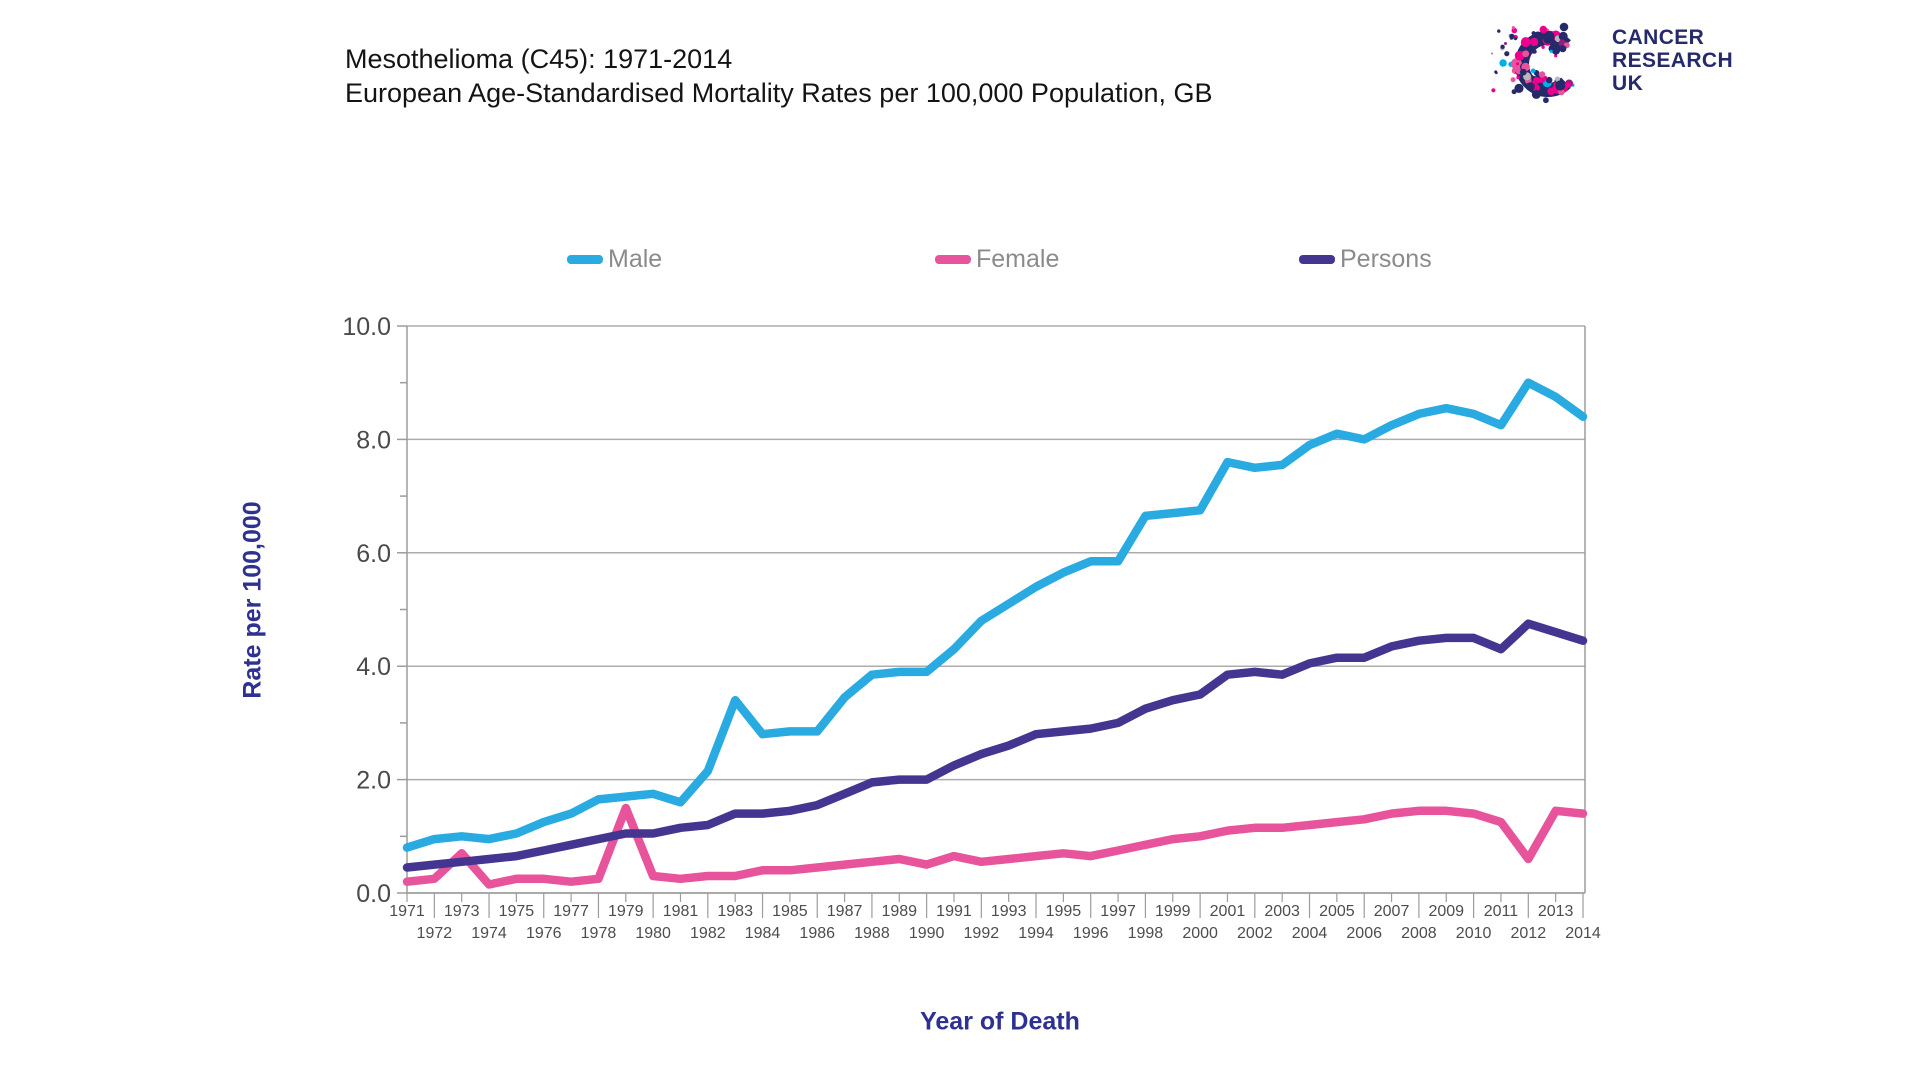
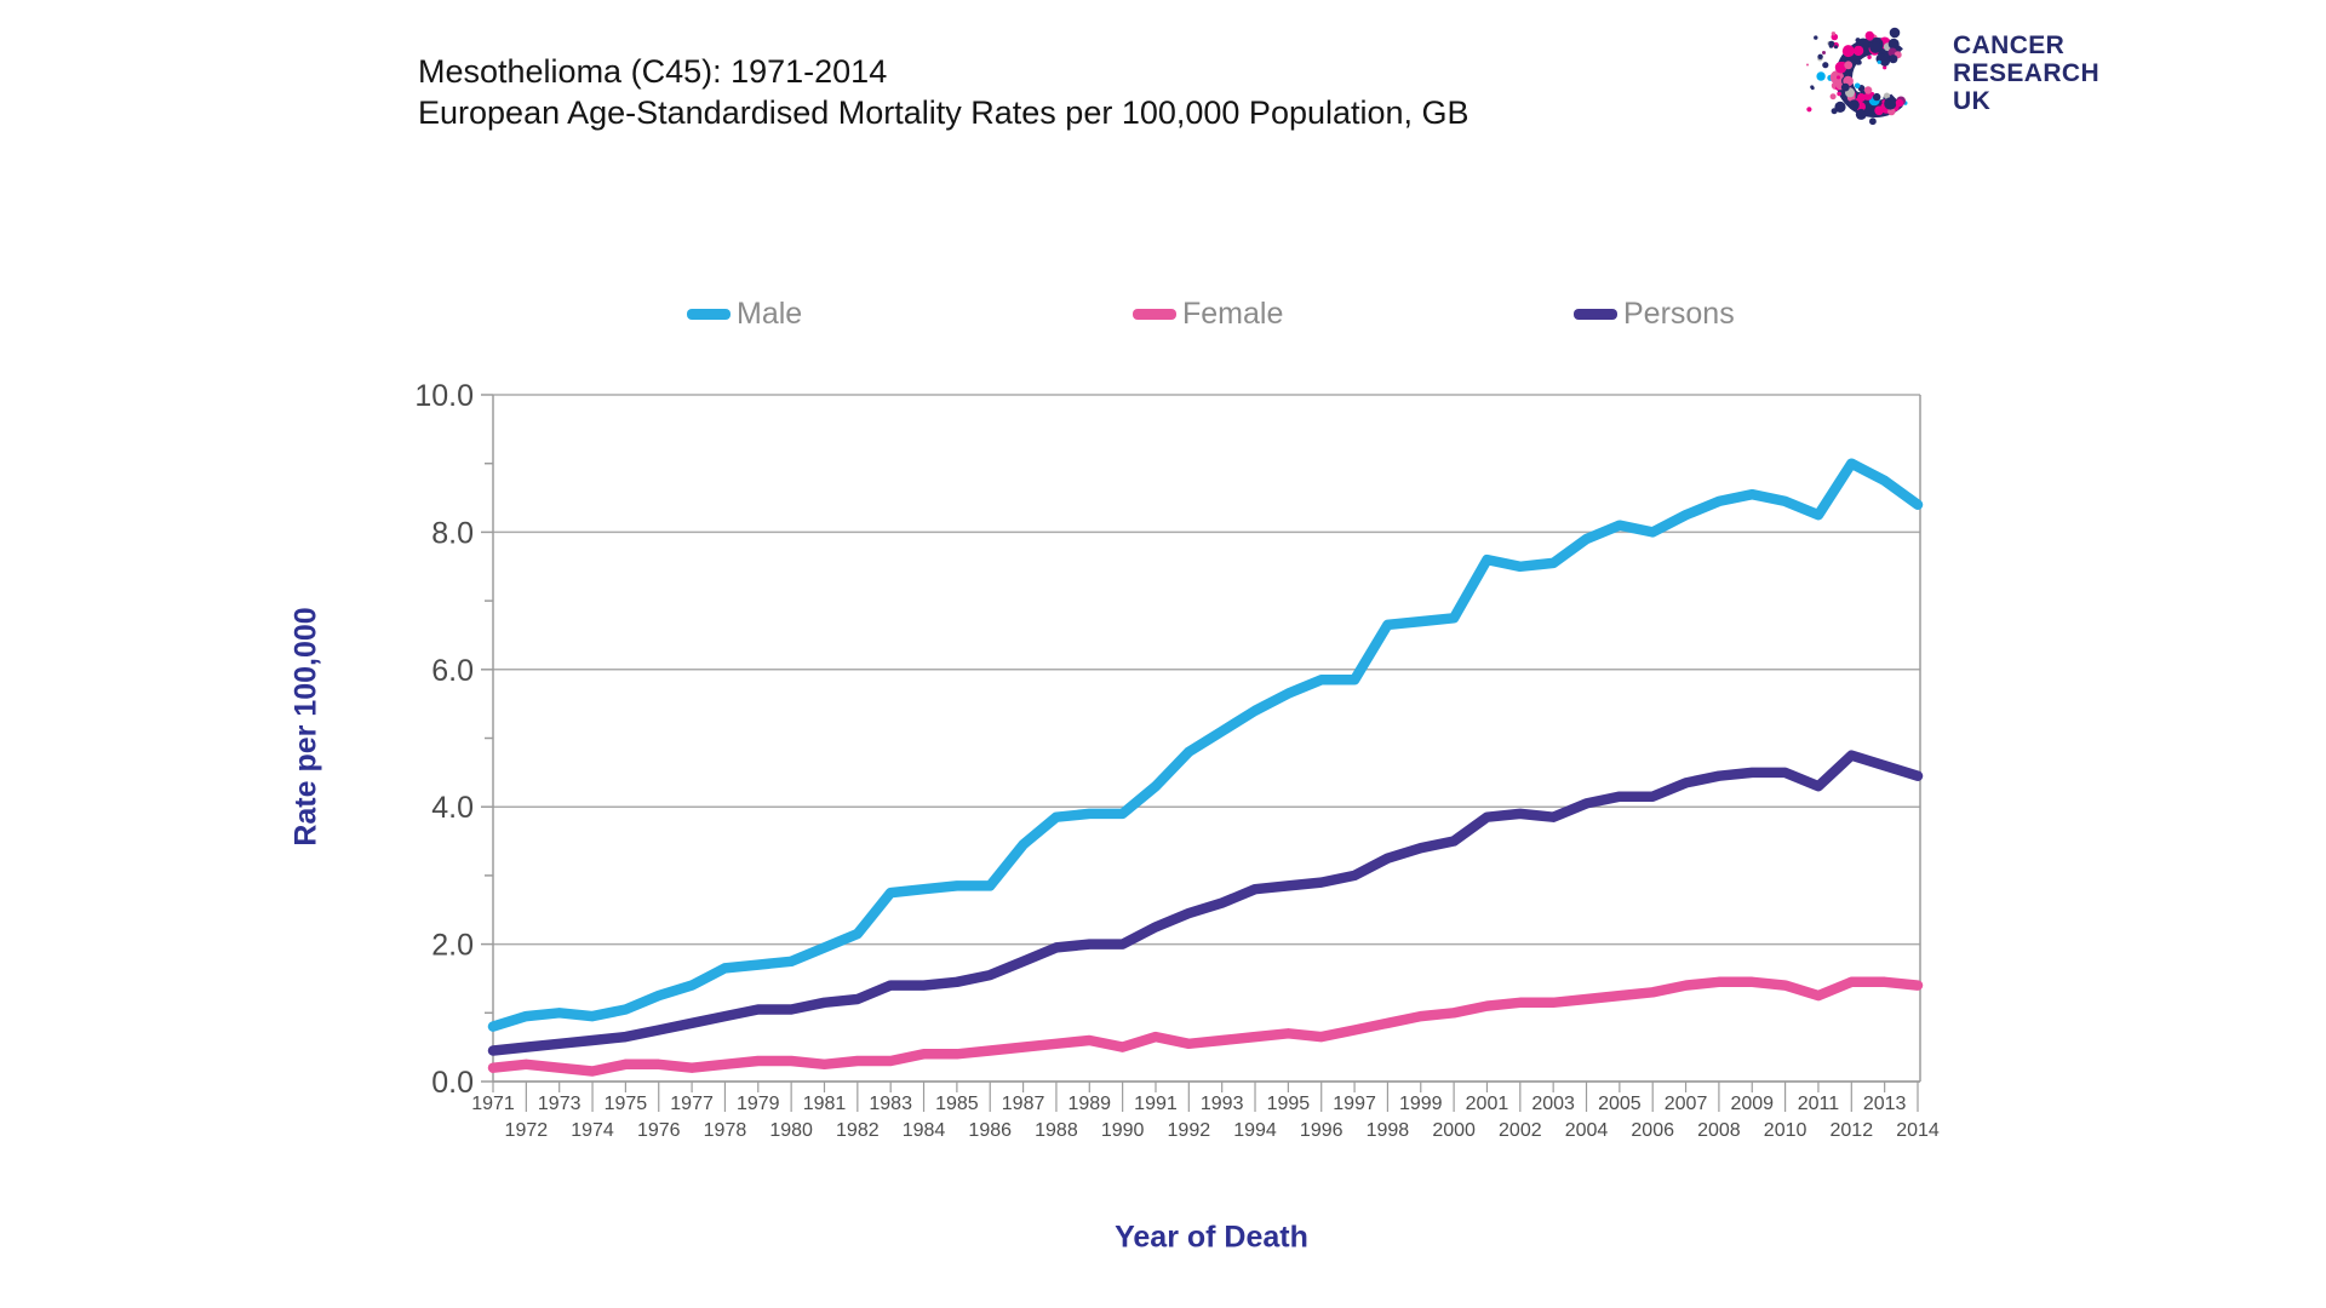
Female/1973: 0.7 -> 0.2
Female/1979: 1.5 -> 0.3
Male/1981: 1.6 -> 1.9
Male/1983: 3.4 -> 2.8
Female/2012: 0.6 -> 1.4
